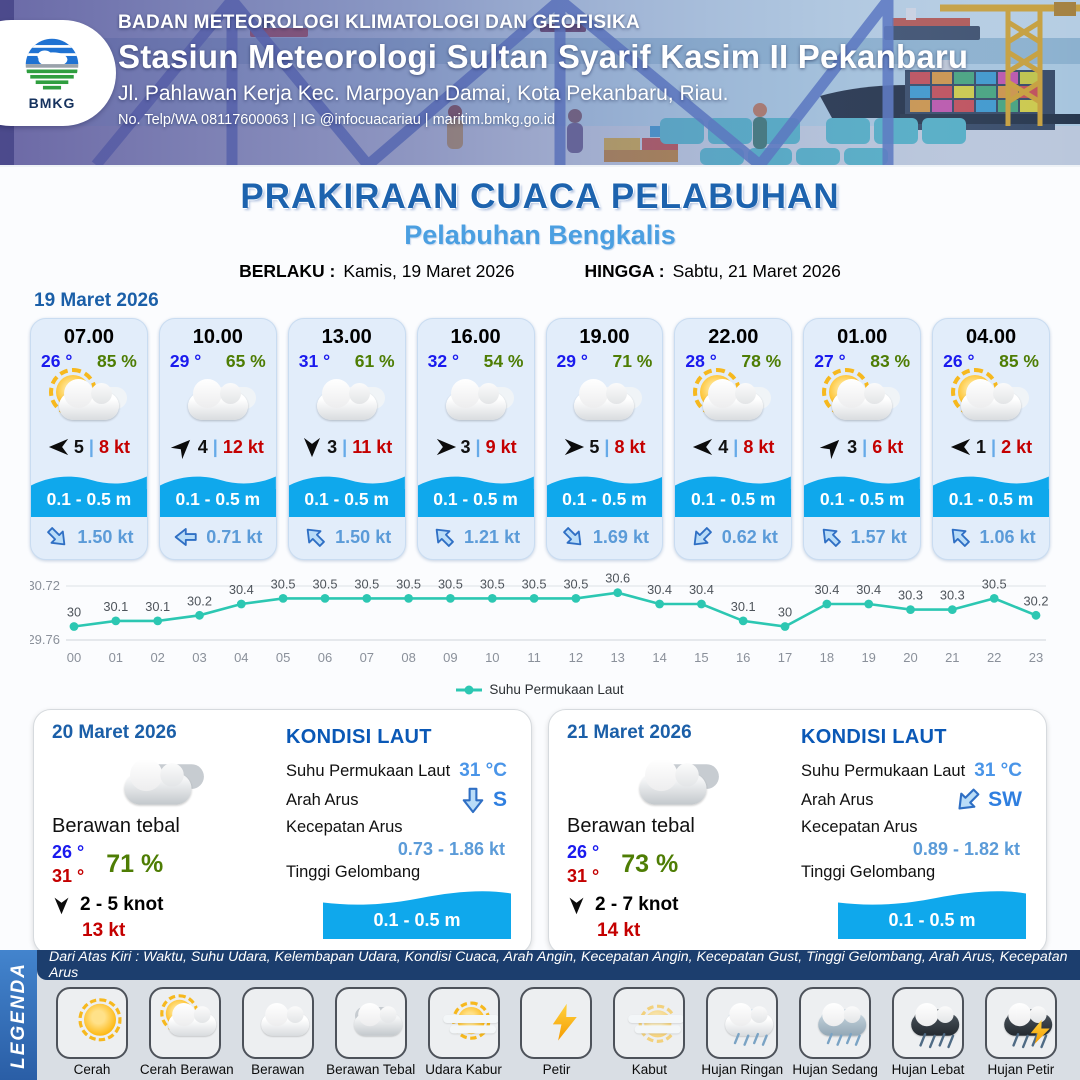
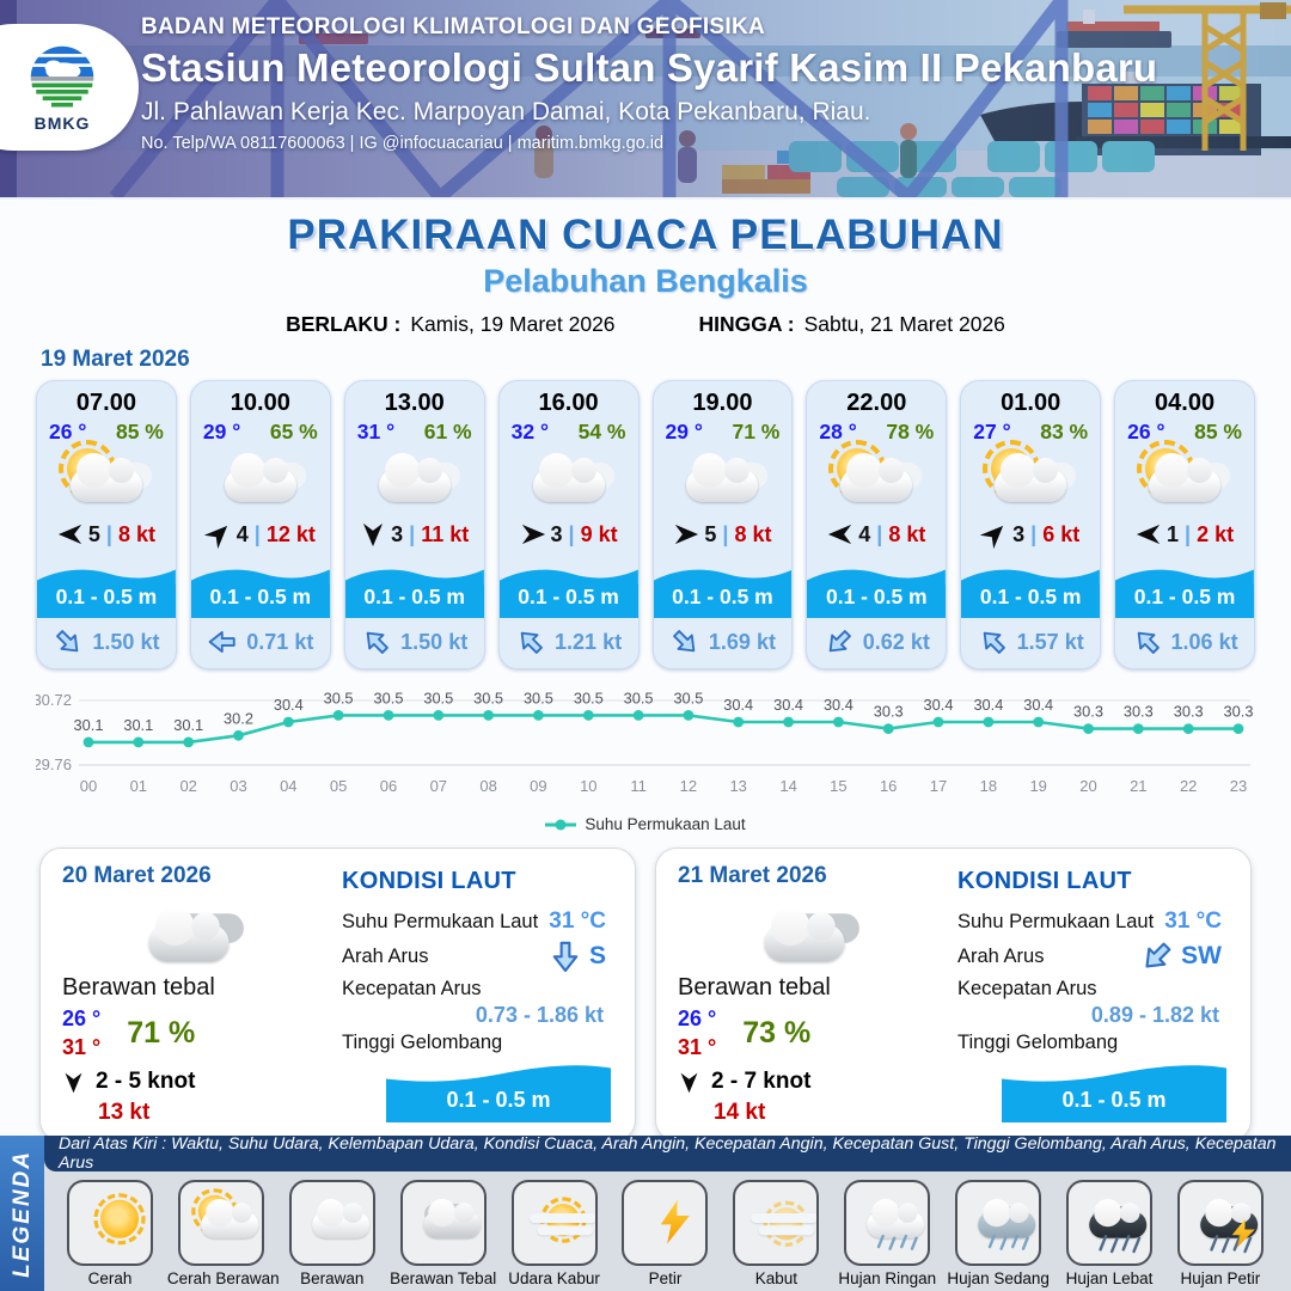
00: 30 -> 30.1
13: 30.6 -> 30.4
16: 30.1 -> 30.3
17: 30 -> 30.4
22: 30.5 -> 30.3
23: 30.2 -> 30.3
